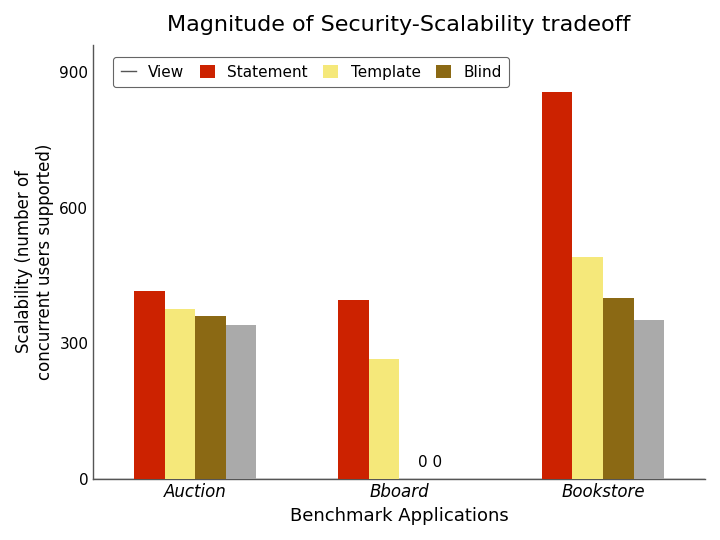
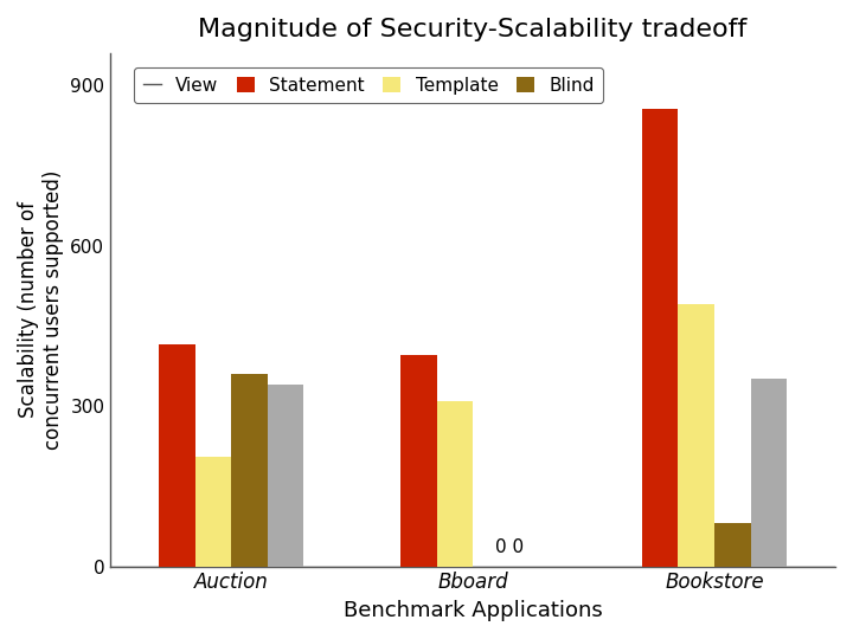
Template/Auction: 375 -> 205
Template/Bboard: 265 -> 310
Blind/Bookstore: 400 -> 80
